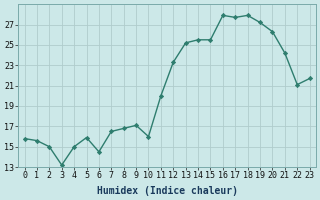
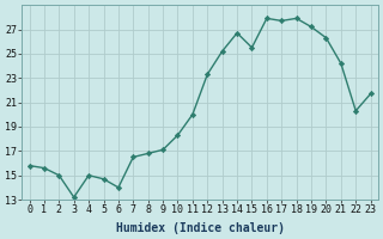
5: 15.9 -> 14.7
6: 14.5 -> 14.0
10: 16.0 -> 18.3
14: 25.5 -> 26.7
22: 21.1 -> 20.3
